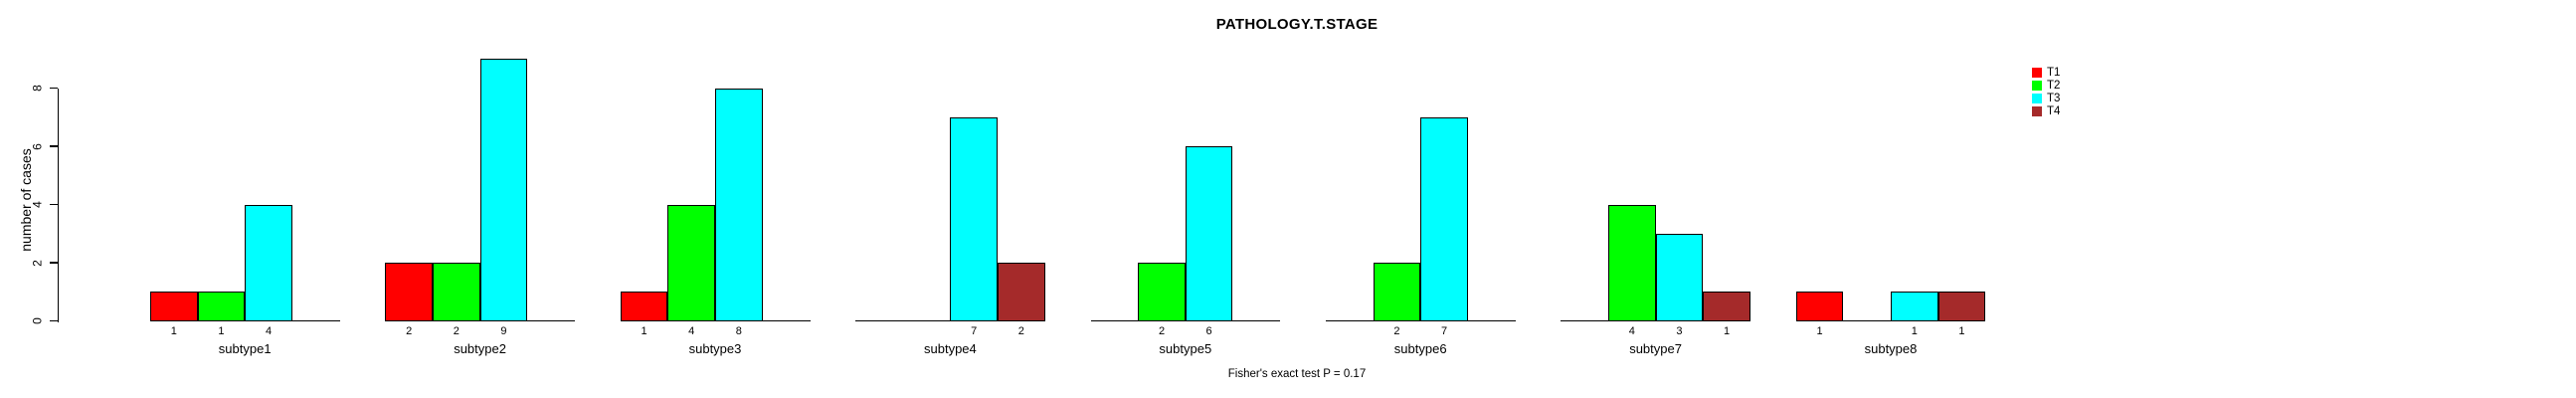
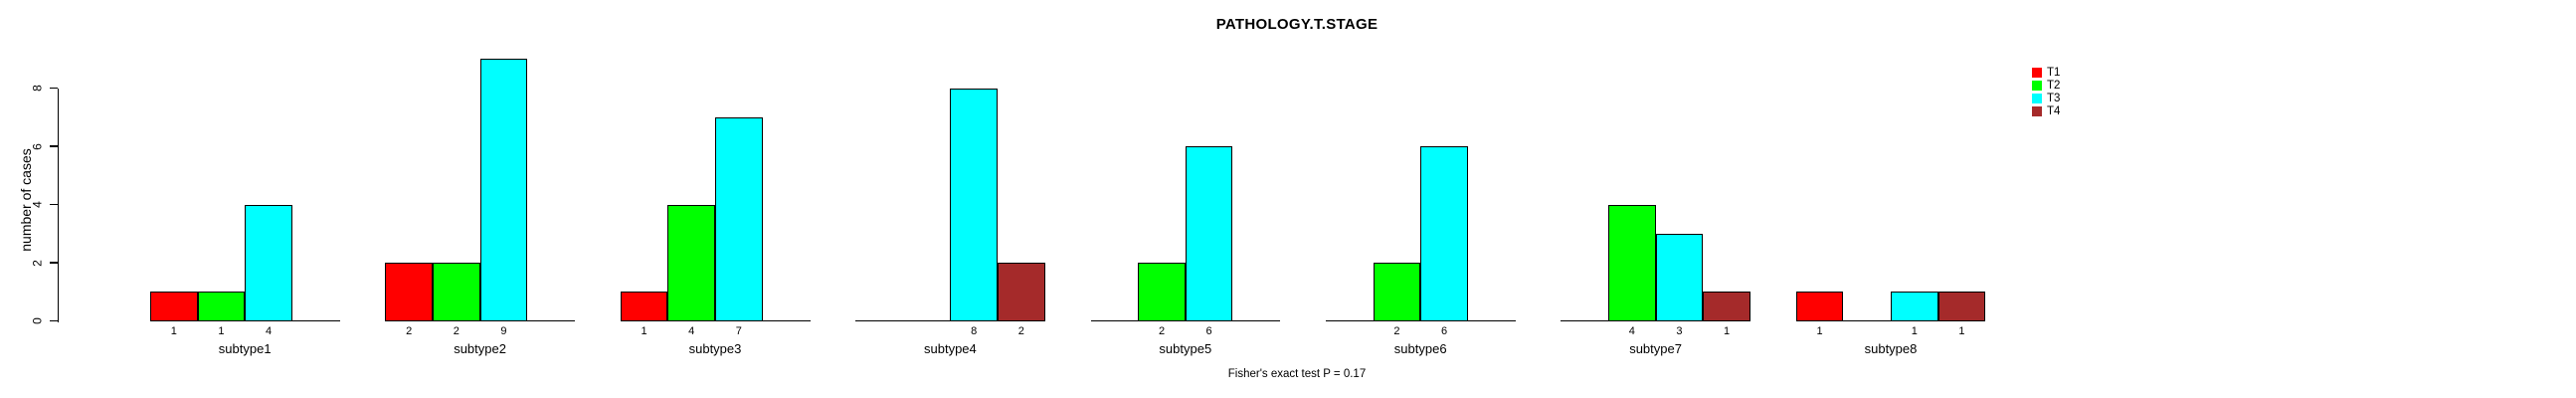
T3/subtype3: 8 -> 7
T3/subtype4: 7 -> 8
T3/subtype6: 7 -> 6
